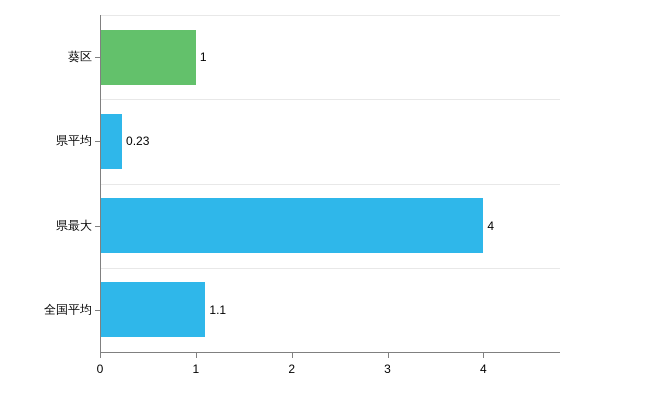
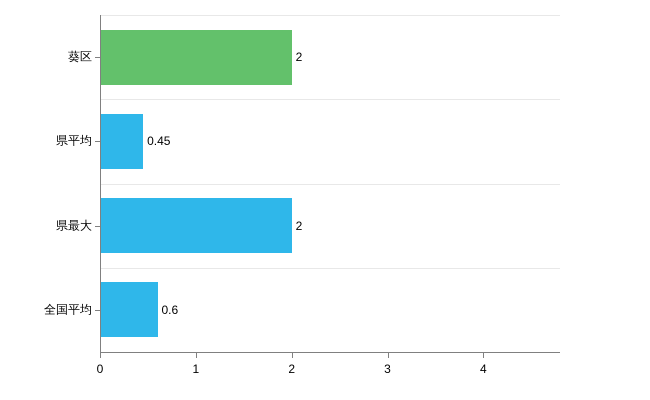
葵区: 1 -> 2
県平均: 0.23 -> 0.45
県最大: 4 -> 2
全国平均: 1.1 -> 0.6
